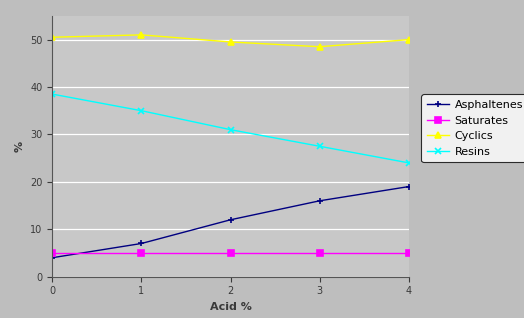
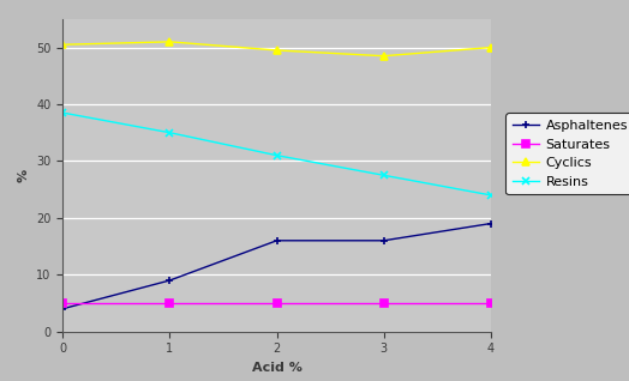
Asphaltenes/1: 7 -> 9
Asphaltenes/2: 12 -> 16
